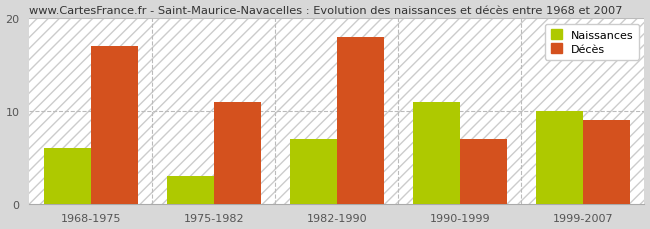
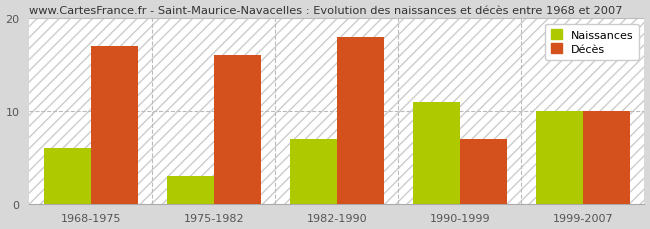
Décès/1975-1982: 11 -> 16
Décès/1999-2007: 9 -> 10
